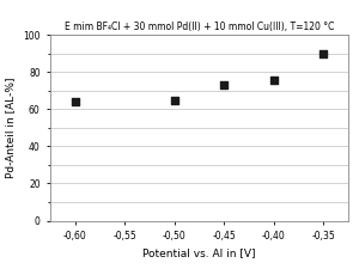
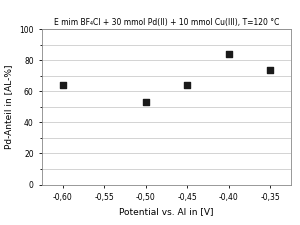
-0,50: 65 -> 53
-0,45: 73 -> 64
-0,40: 76 -> 84
-0,35: 90 -> 74
